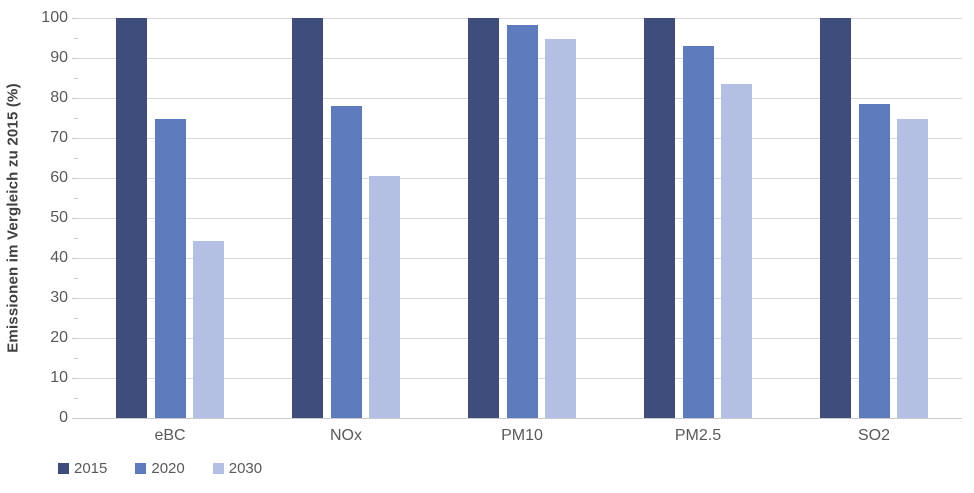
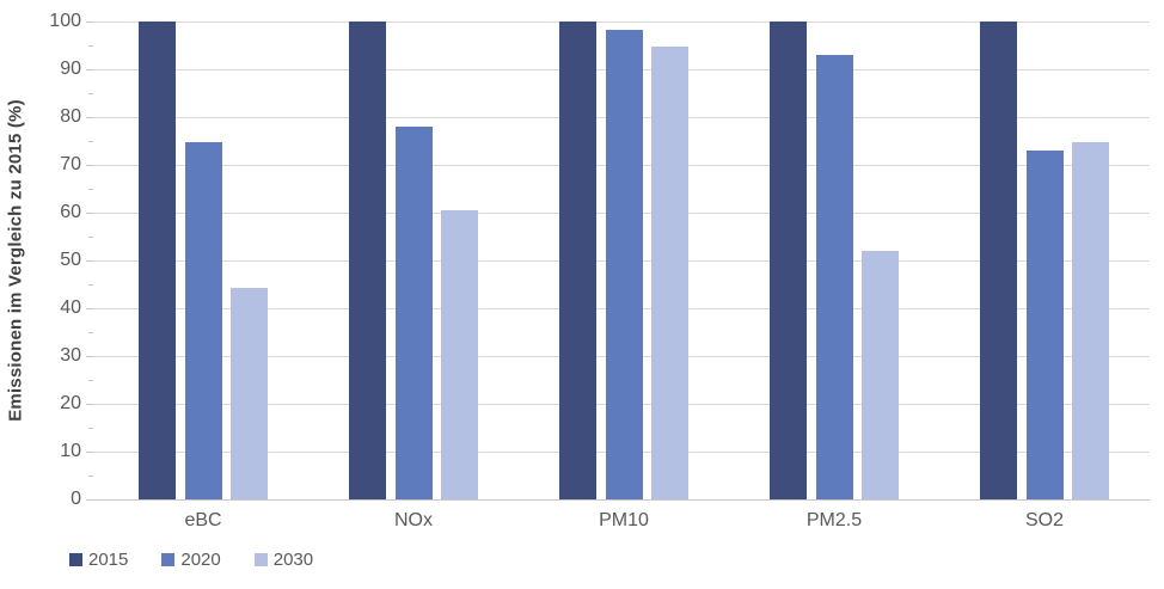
2030/PM2.5: 83 -> 52
2020/SO2: 79 -> 73
